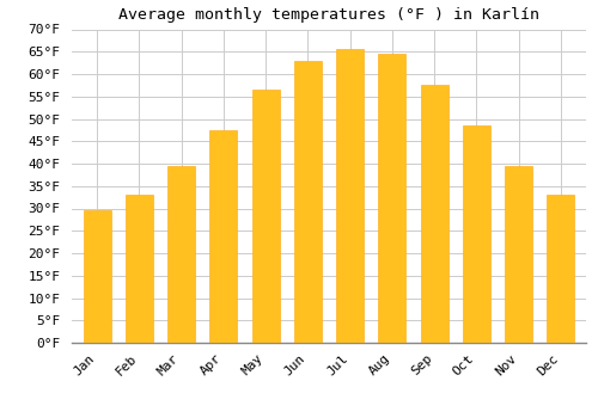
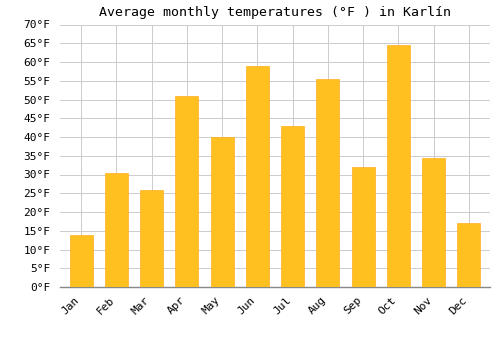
Jan: 29.5°F -> 14.0°F
Feb: 33.0°F -> 30.5°F
Mar: 39.5°F -> 26.0°F
Apr: 47.5°F -> 51.0°F
May: 56.5°F -> 40.0°F
Jun: 63.0°F -> 59.0°F
Jul: 65.5°F -> 43.0°F
Aug: 64.5°F -> 55.5°F
Sep: 57.5°F -> 32.0°F
Oct: 48.5°F -> 64.5°F
Nov: 39.5°F -> 34.5°F
Dec: 33.0°F -> 17.0°F
